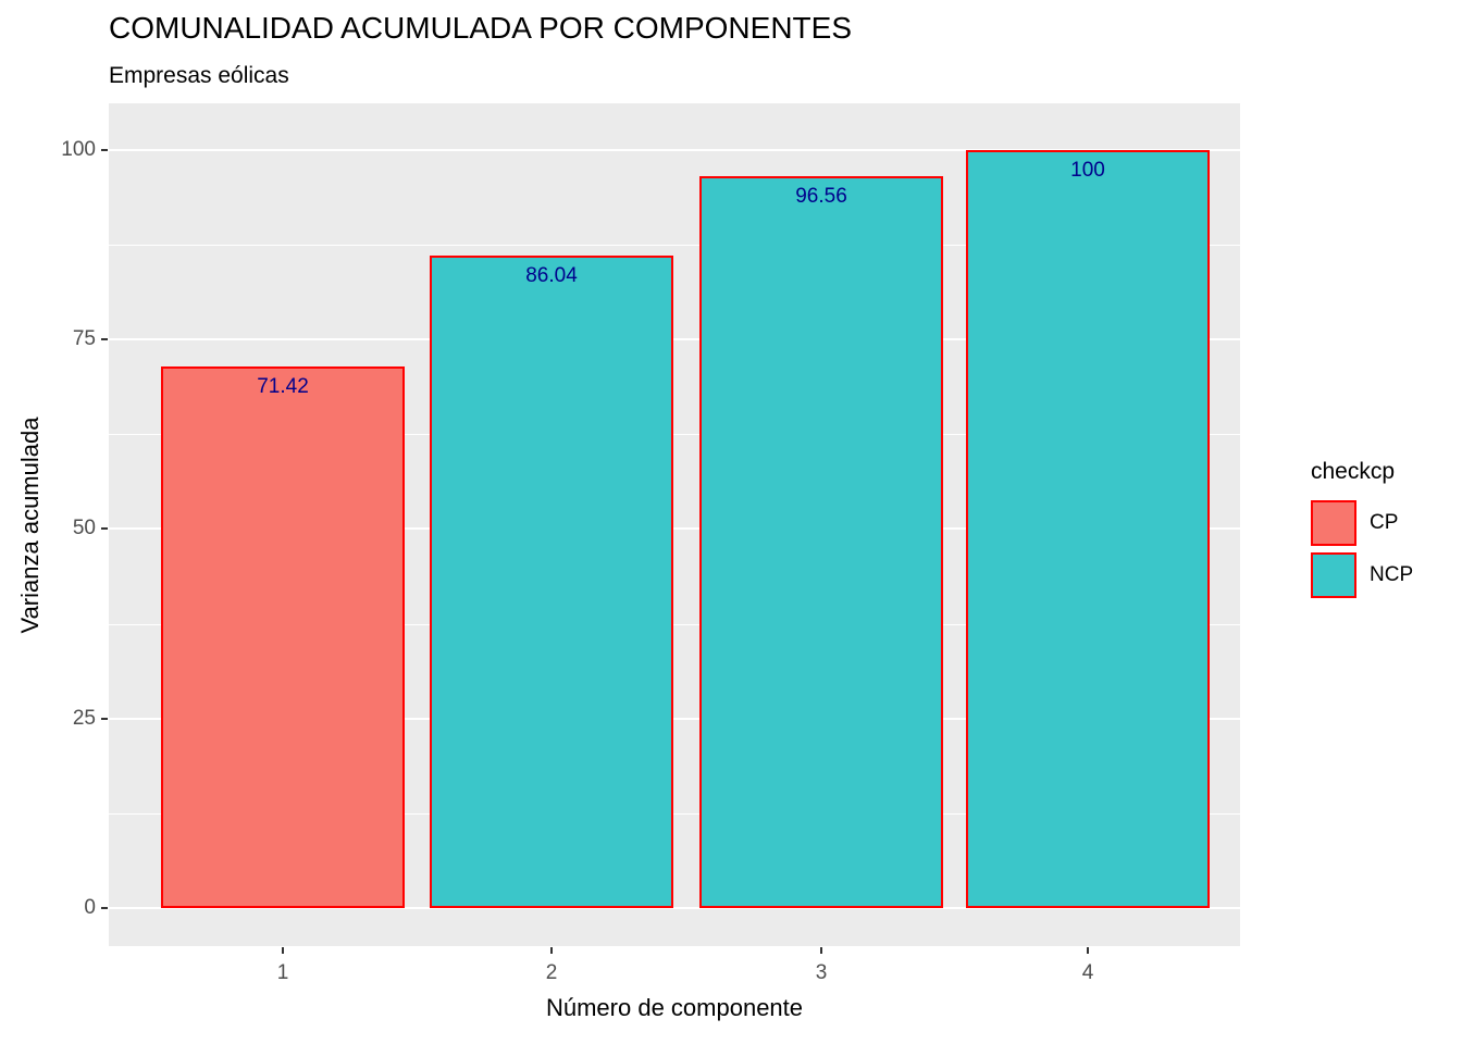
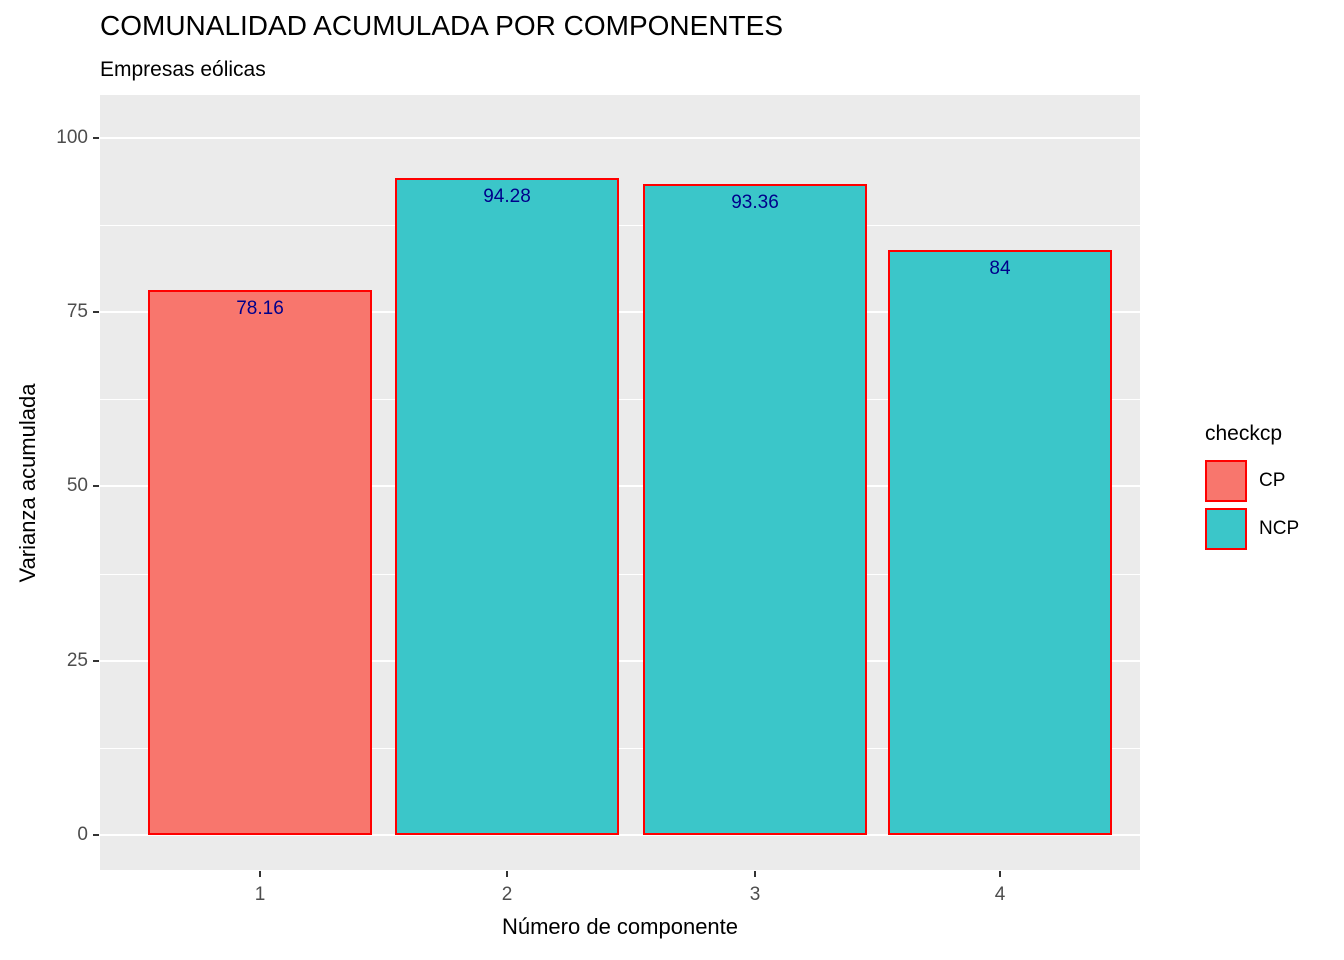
1: 71.42 -> 78.16
2: 86.04 -> 94.28
3: 96.56 -> 93.36
4: 100 -> 84
